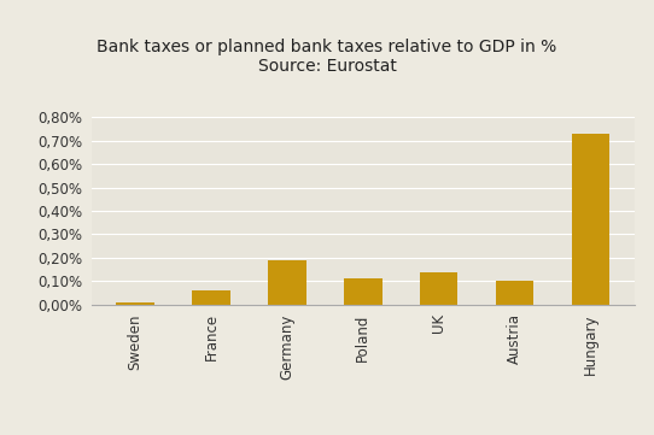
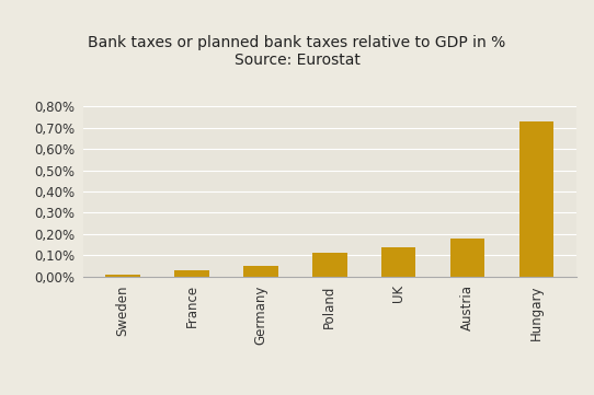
France: 0,06% -> 0,03%
Germany: 0,19% -> 0,05%
Austria: 0,10% -> 0,18%
